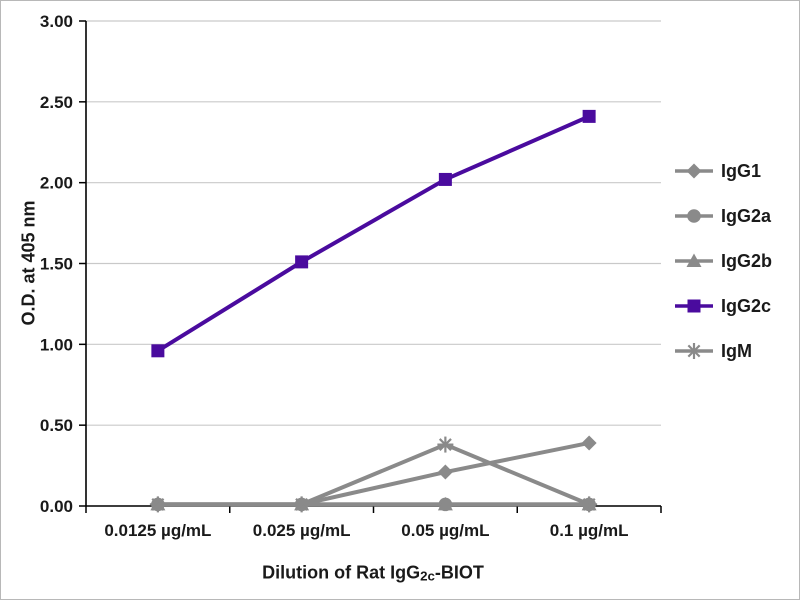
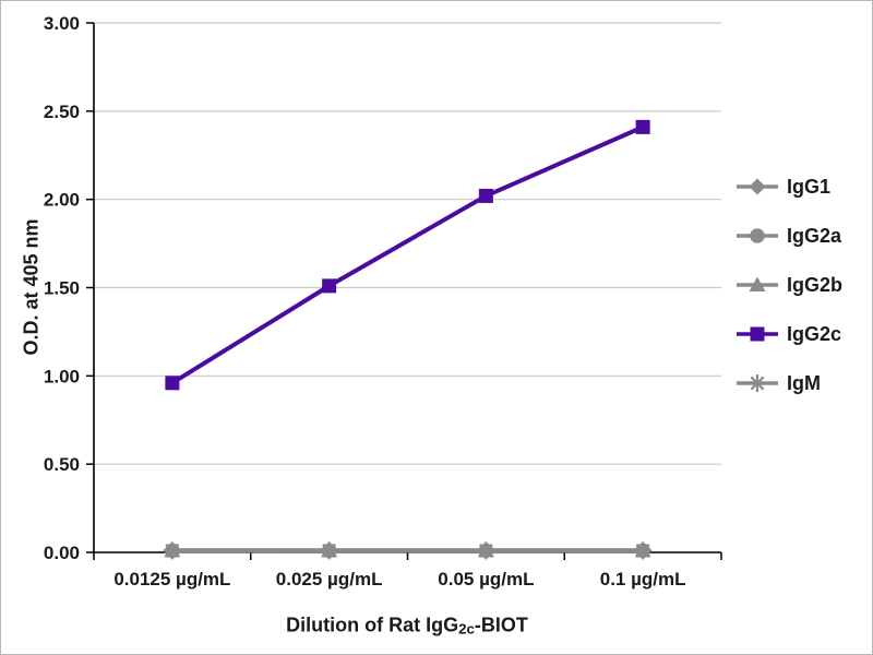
IgG1/0.05 µg/mL: 0.21 -> 0.01
IgM/0.05 µg/mL: 0.38 -> 0.01
IgG1/0.1 µg/mL: 0.39 -> 0.01
